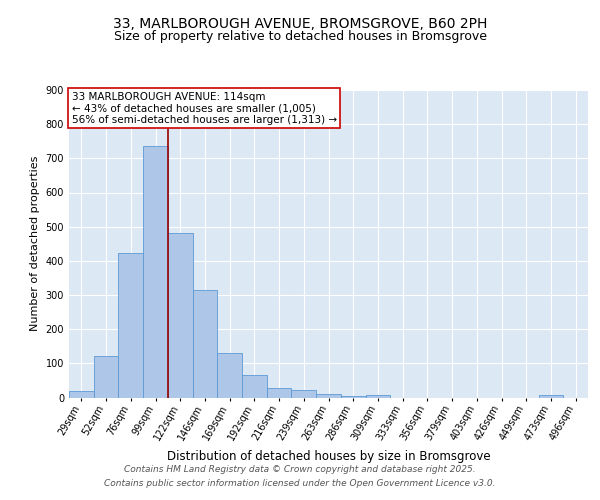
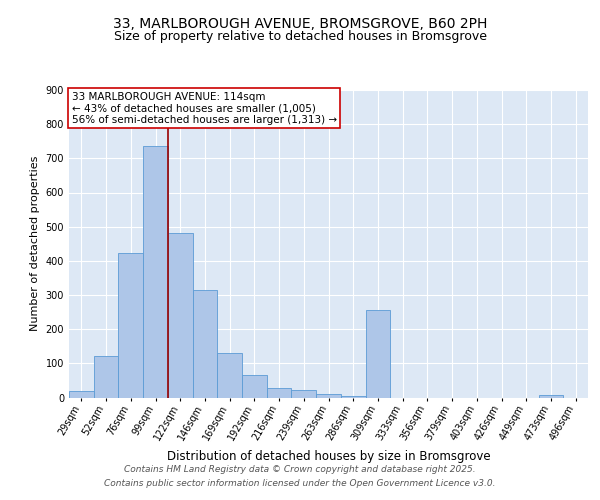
309sqm: 8 -> 255
